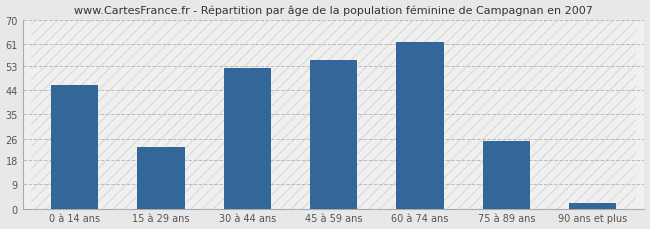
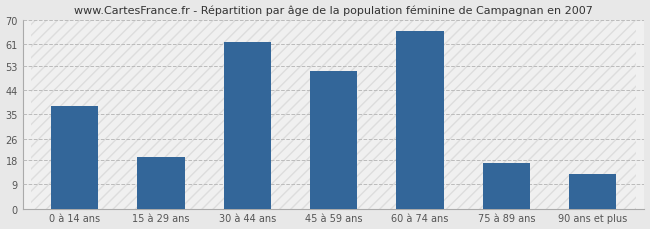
0 à 14 ans: 46 -> 38
15 à 29 ans: 23 -> 19
30 à 44 ans: 52 -> 62
45 à 59 ans: 55 -> 51
60 à 74 ans: 62 -> 66
75 à 89 ans: 25 -> 17
90 ans et plus: 2 -> 13
